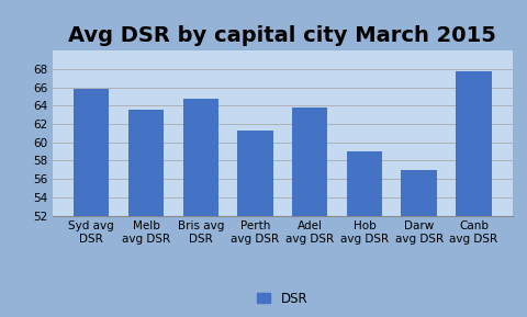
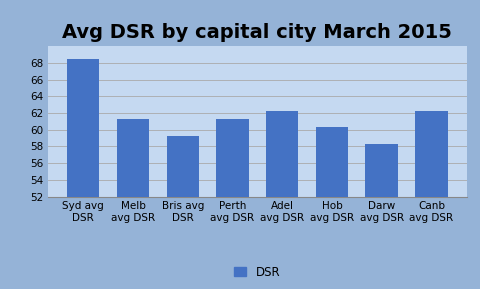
Syd avg DSR: 65.8 -> 68.5
Melb avg DSR: 63.6 -> 61.3
Bris avg DSR: 64.8 -> 59.3
Adel avg DSR: 63.8 -> 62.3
Hob avg DSR: 59.0 -> 60.3
Darw avg DSR: 57.0 -> 58.3
Canb avg DSR: 67.8 -> 62.3
